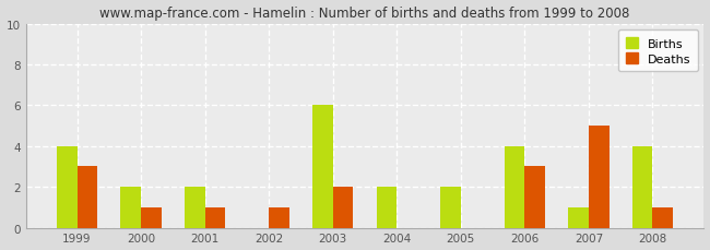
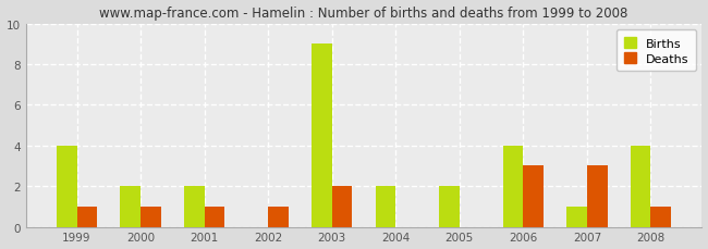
Deaths/1999: 3 -> 1
Births/2003: 6 -> 9
Deaths/2007: 5 -> 3
